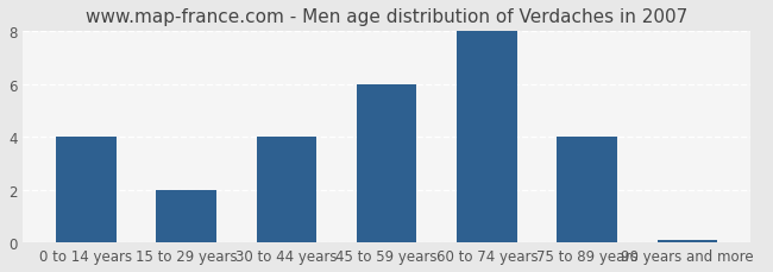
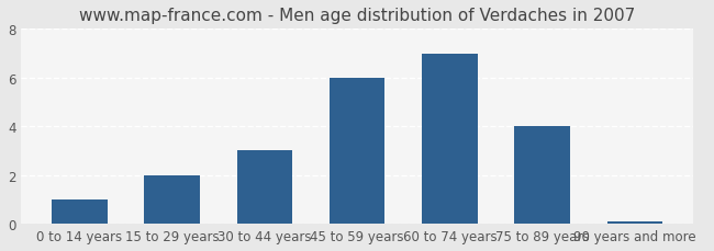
0 to 14 years: 4.0 -> 1.0
30 to 44 years: 4.0 -> 3.0
60 to 74 years: 8.0 -> 7.0
